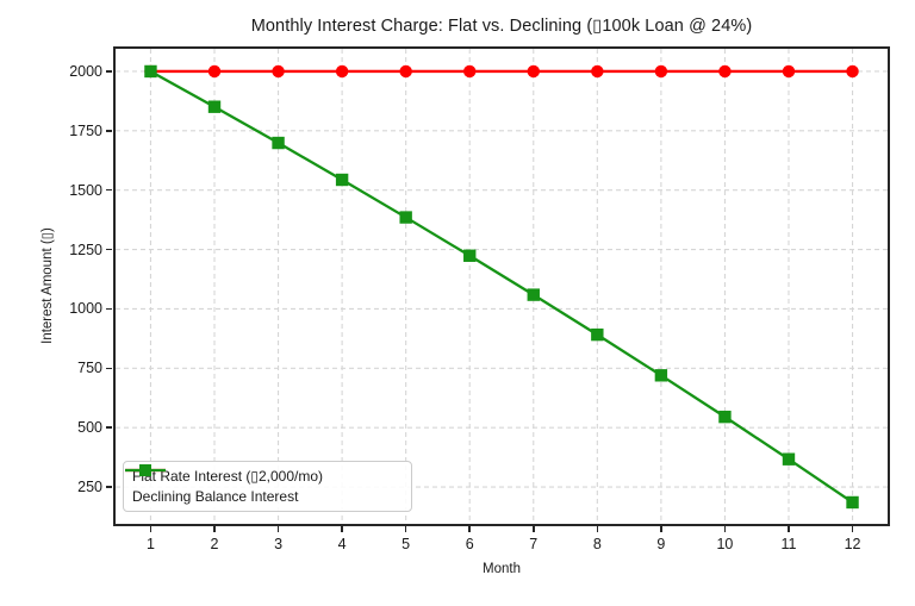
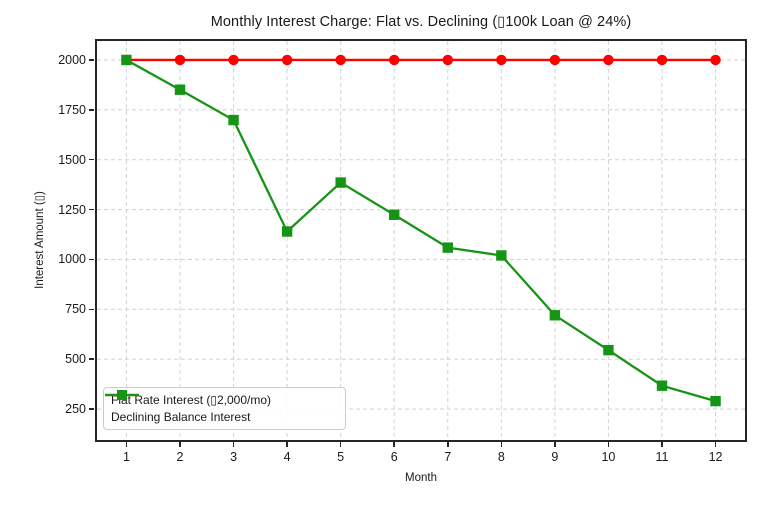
Declining Balance Interest/4: 1540 -> 1140
Declining Balance Interest/8: 890 -> 1020
Declining Balance Interest/12: 190 -> 290
